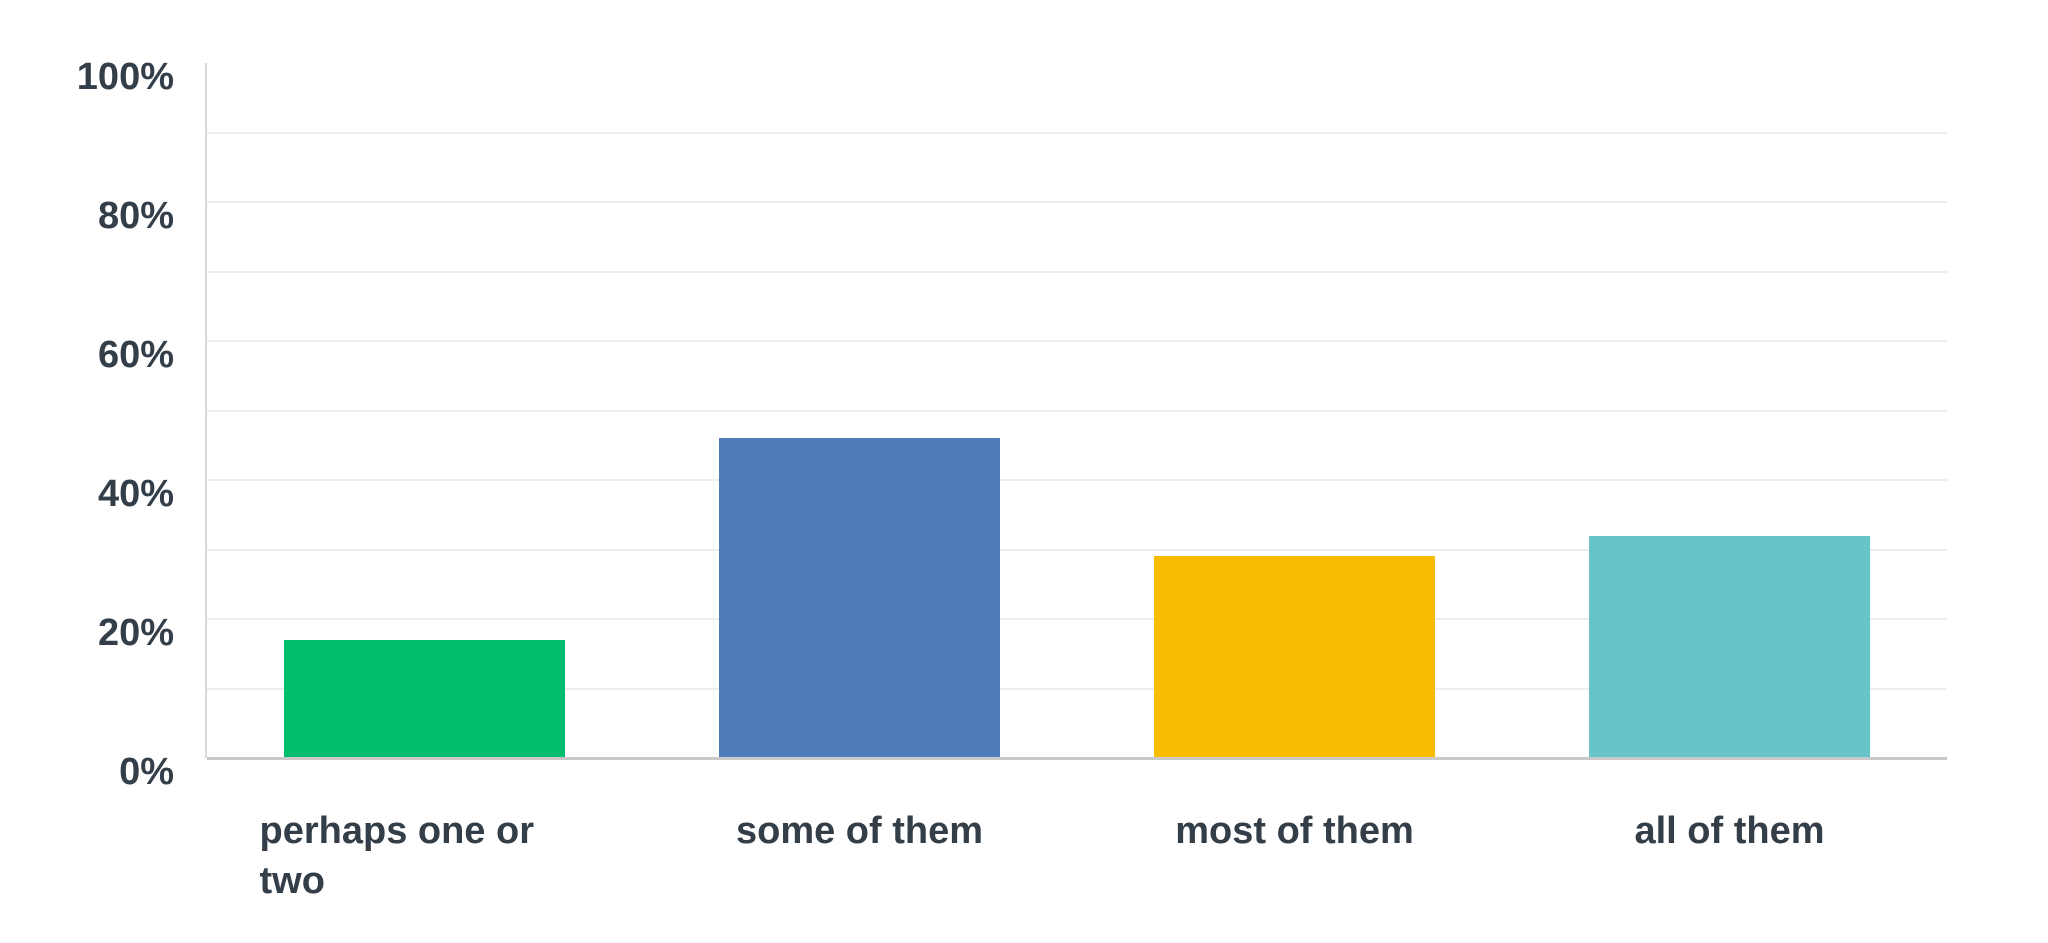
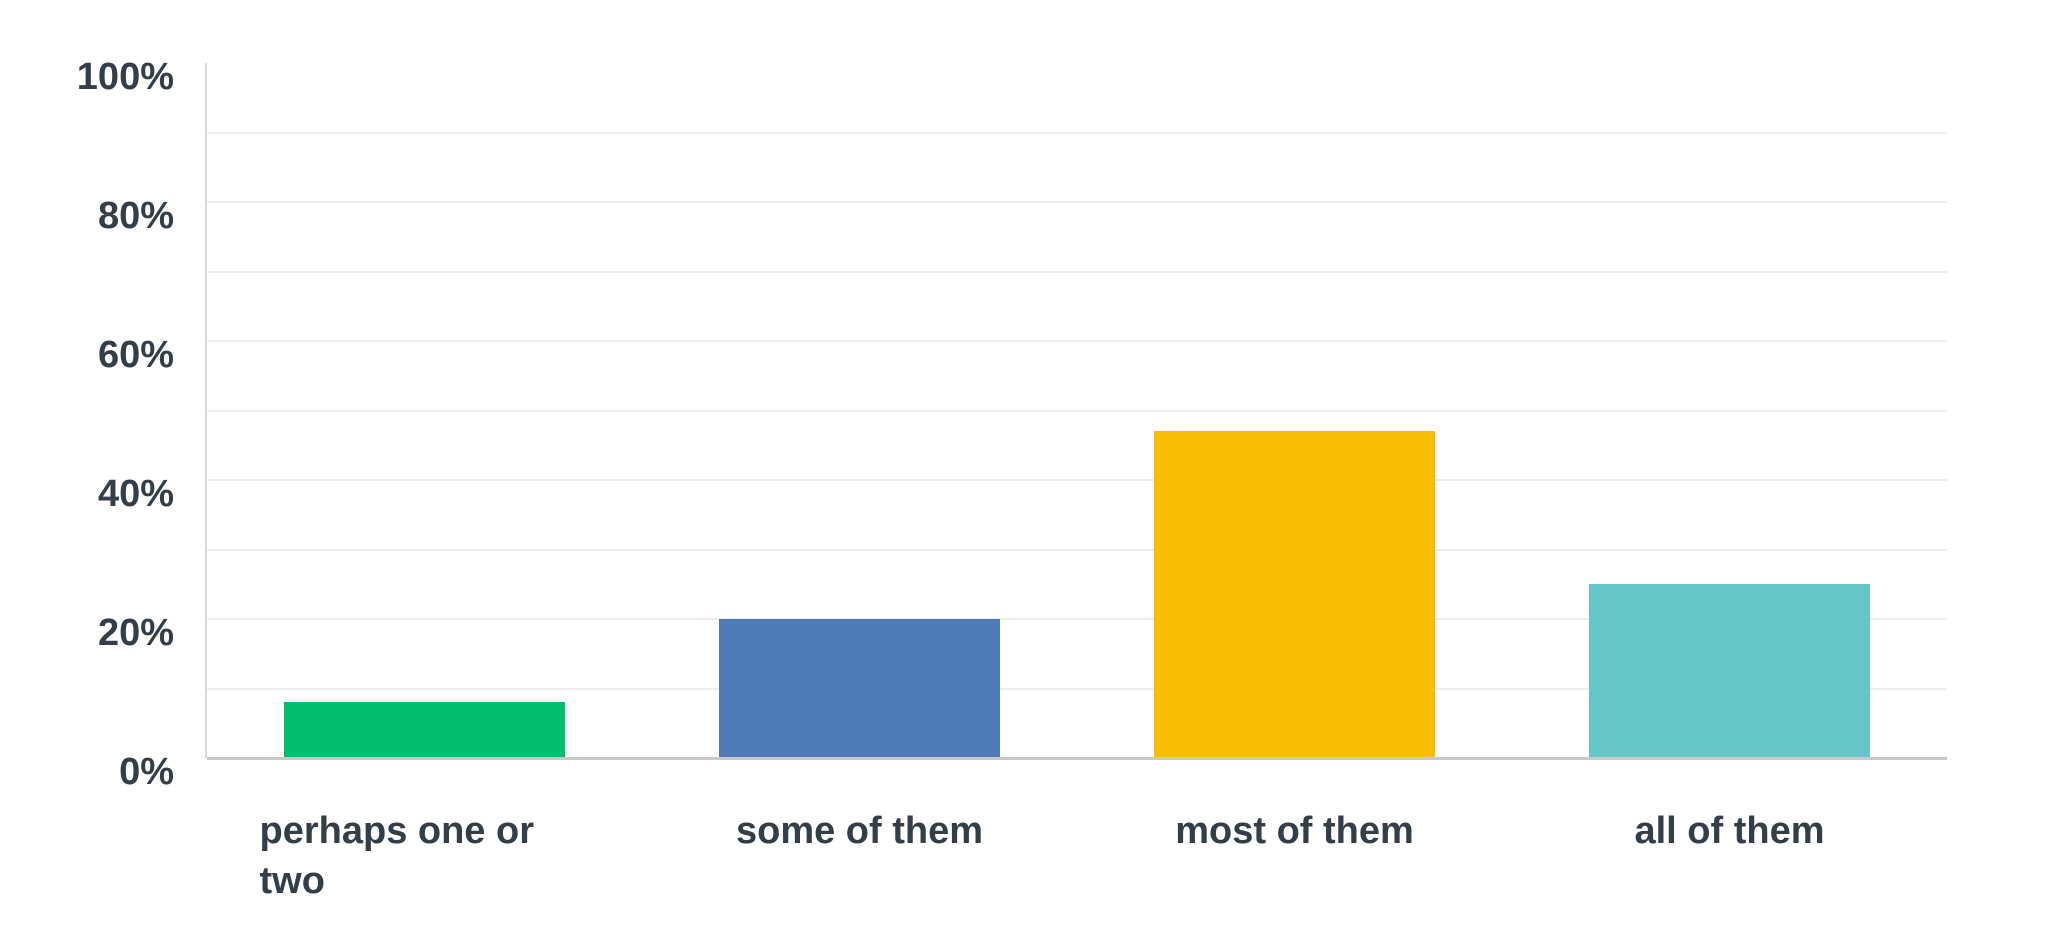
perhaps one or two: 17% -> 8%
some of them: 46% -> 20%
most of them: 29% -> 47%
all of them: 32% -> 25%
